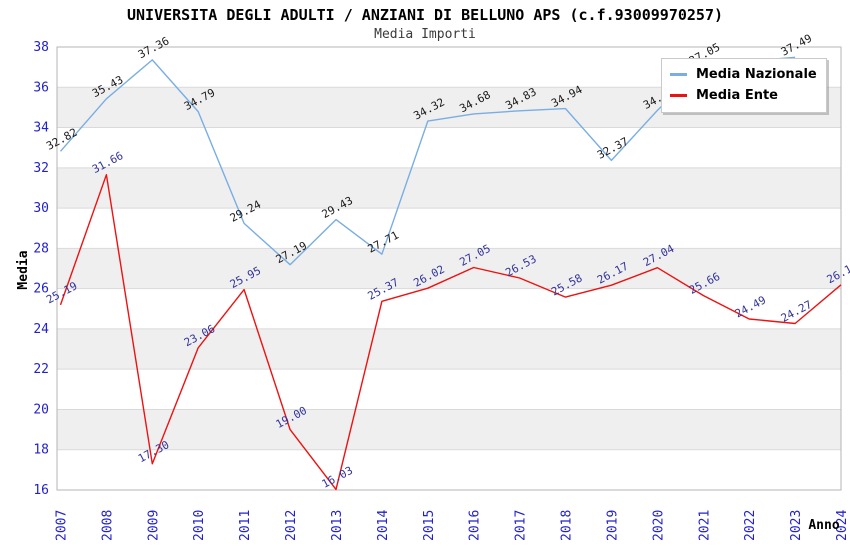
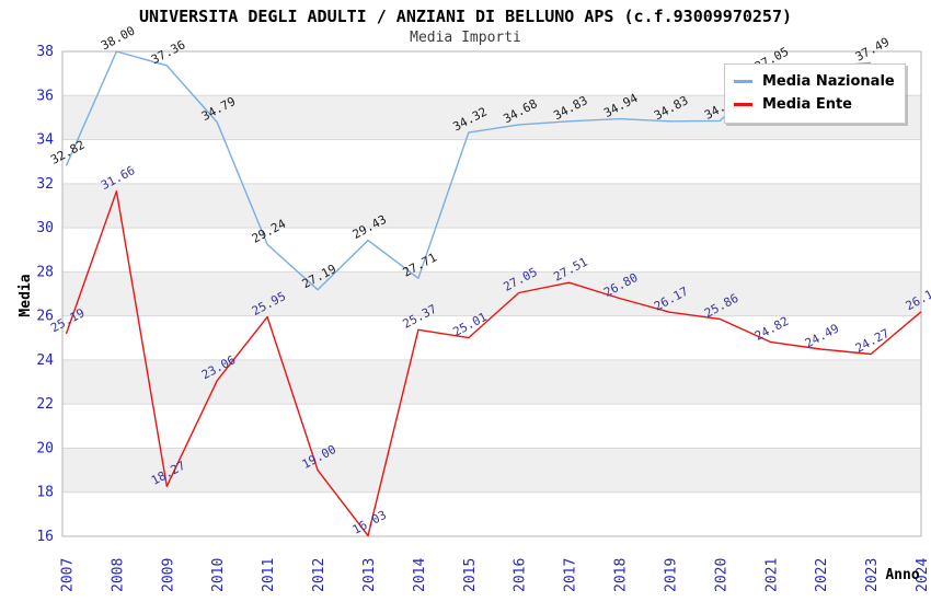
Media Nazionale/2008: 35.43 -> 38.00
Media Ente/2009: 17.30 -> 18.27
Media Ente/2015: 26.02 -> 25.01
Media Ente/2017: 26.53 -> 27.51
Media Ente/2018: 25.58 -> 26.80
Media Nazionale/2019: 32.37 -> 34.83
Media Ente/2020: 27.04 -> 25.86
Media Ente/2021: 25.66 -> 24.82
